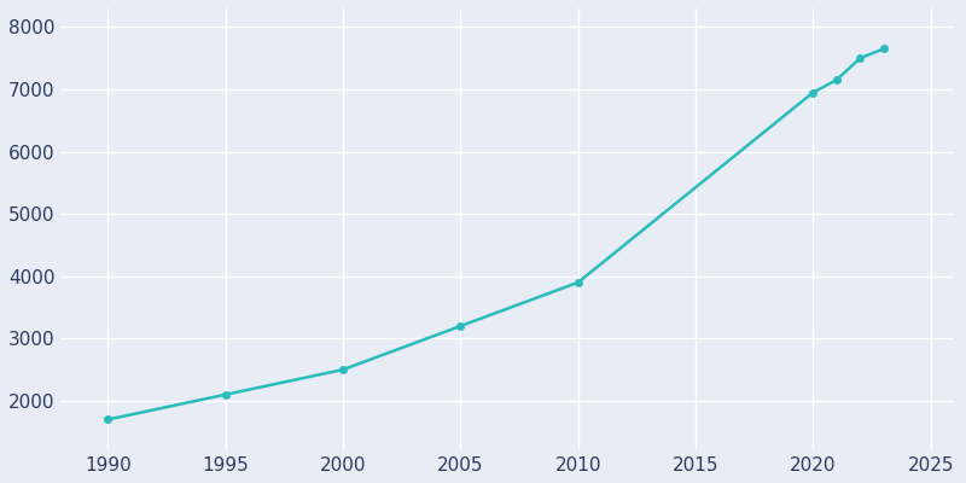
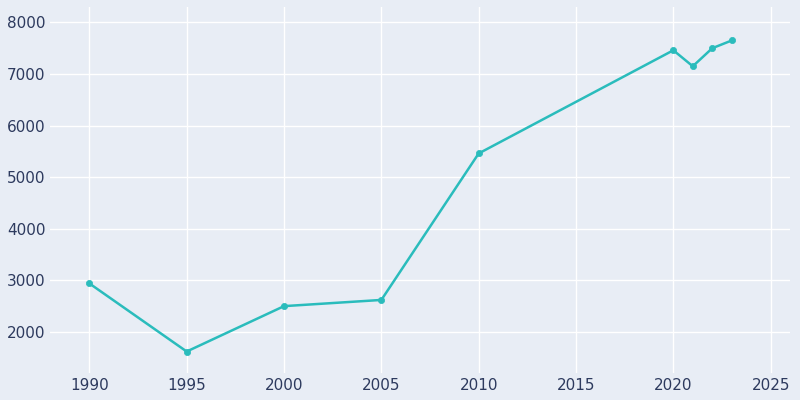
1990: 1700 -> 2940
1995: 2100 -> 1620
2005: 3200 -> 2620
2010: 3900 -> 5460
2020: 6950 -> 7460
